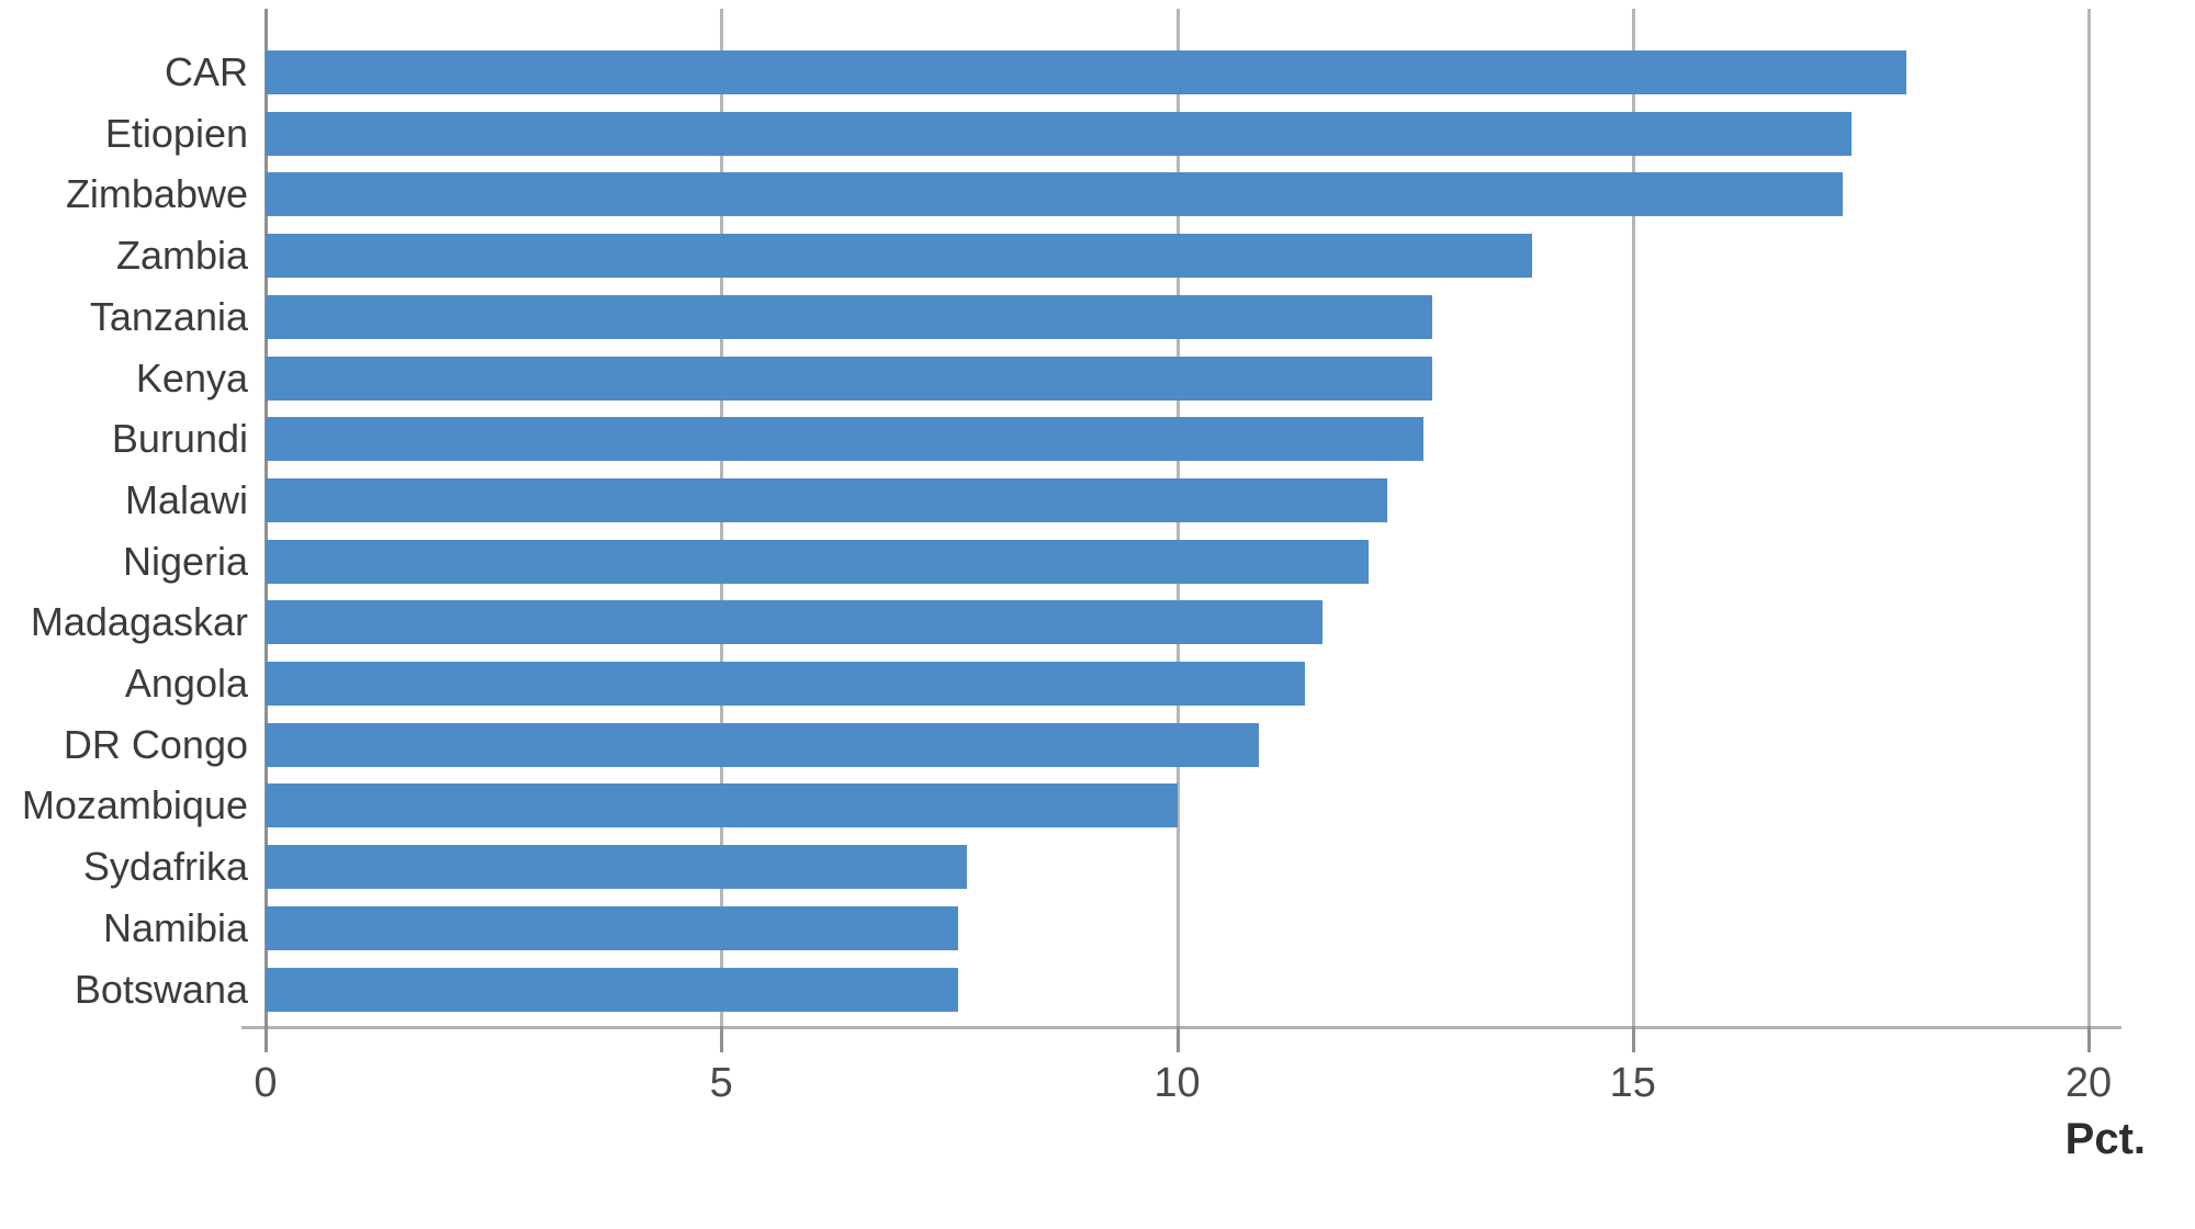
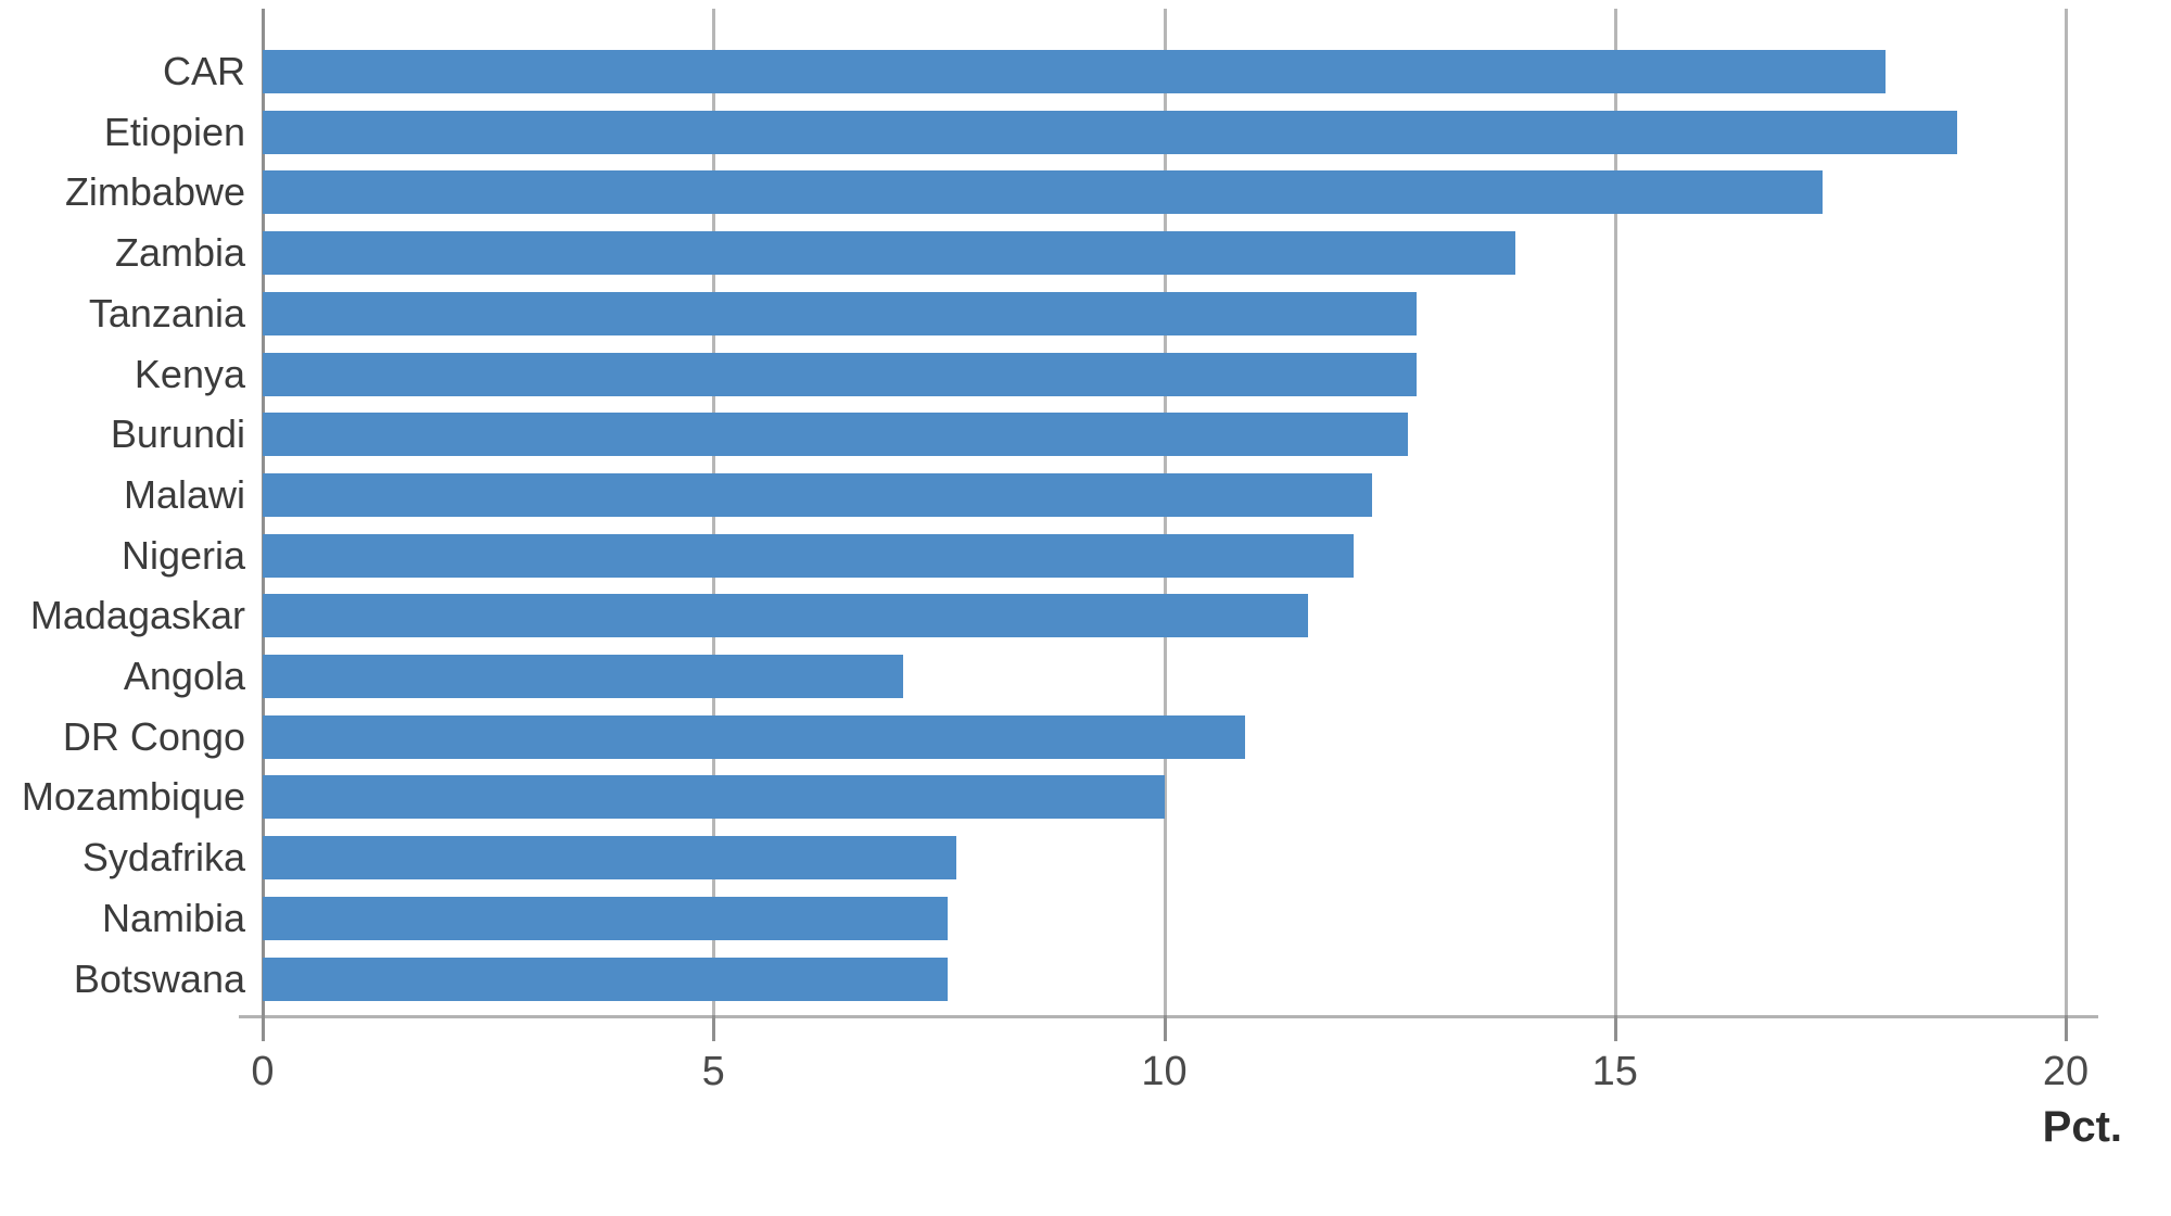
Etiopien: 17.4 -> 18.8
Angola: 11.4 -> 7.1
